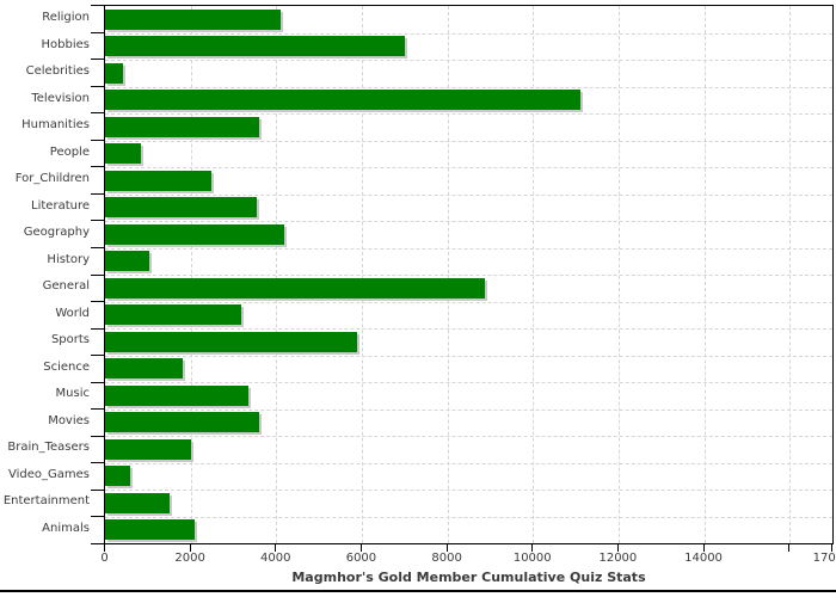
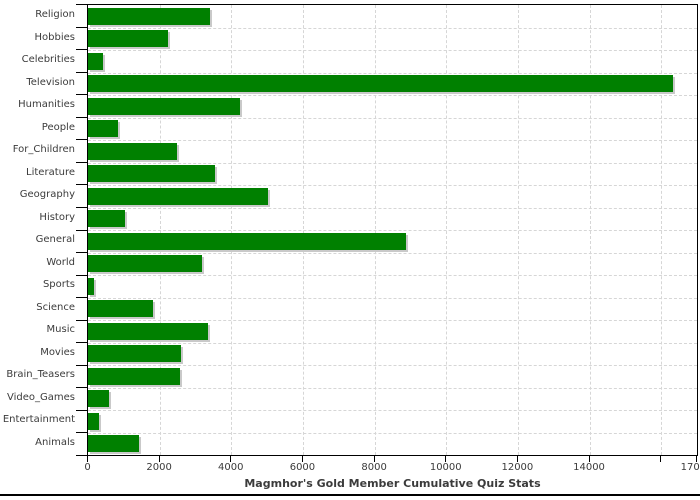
Religion: 4100 -> 3400
Hobbies: 7000 -> 2200
Television: 11100 -> 16300
Humanities: 3600 -> 4200
Geography: 4200 -> 5000
Sports: 5900 -> 200
Movies: 3600 -> 2600
Brain_Teasers: 2000 -> 2600
Entertainment: 1500 -> 300
Animals: 2100 -> 1400
